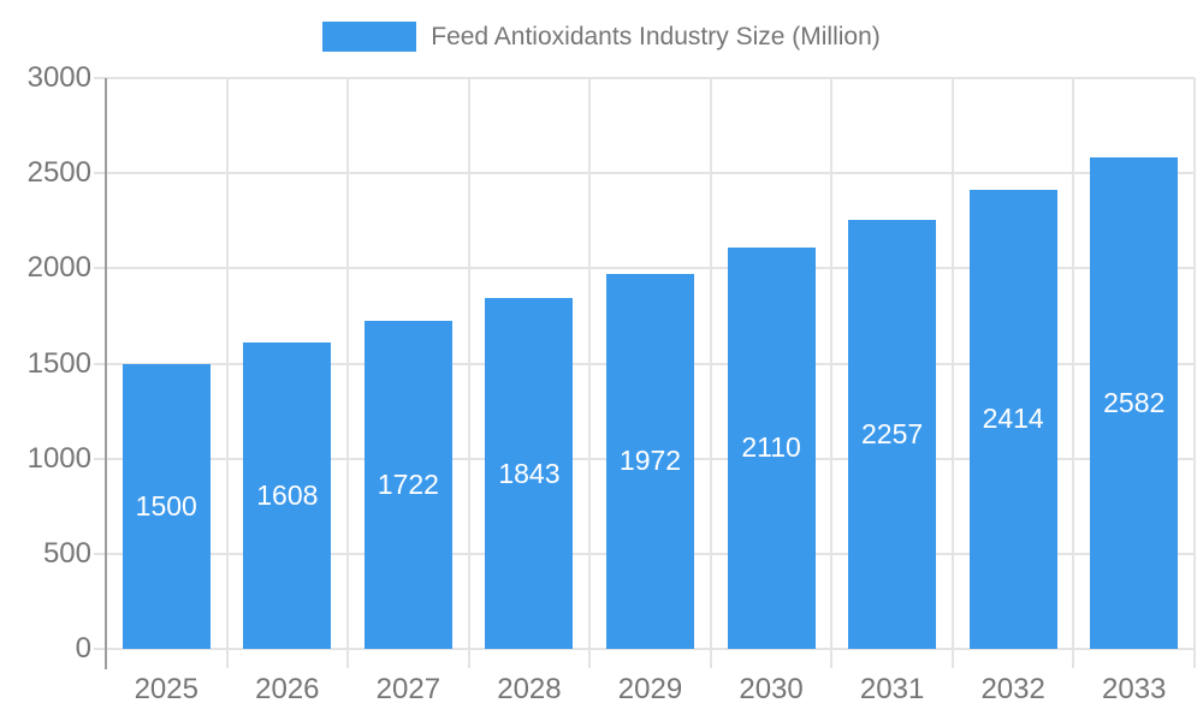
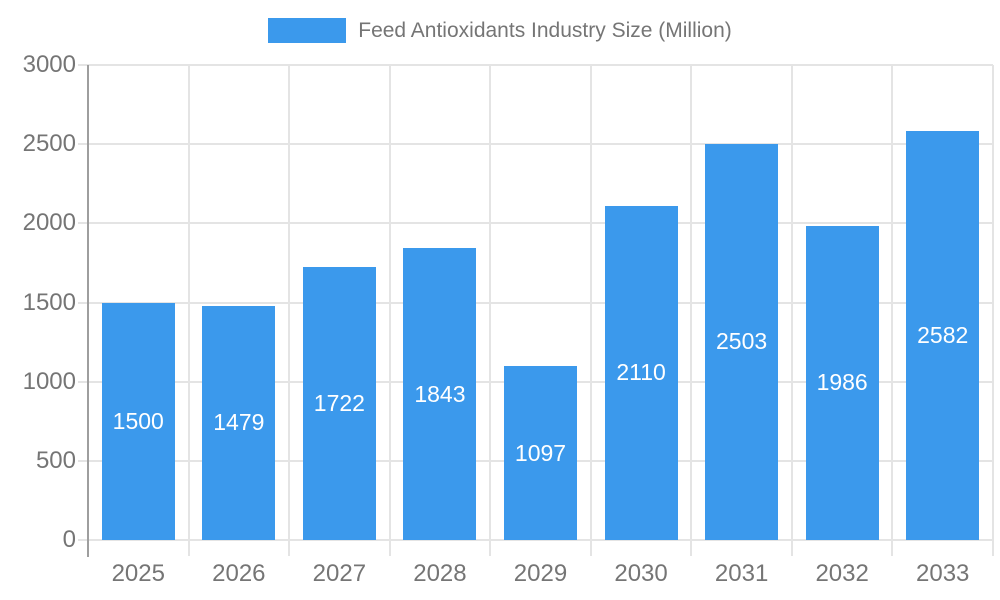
2026: 1608 -> 1479
2029: 1972 -> 1097
2031: 2257 -> 2503
2032: 2414 -> 1986
